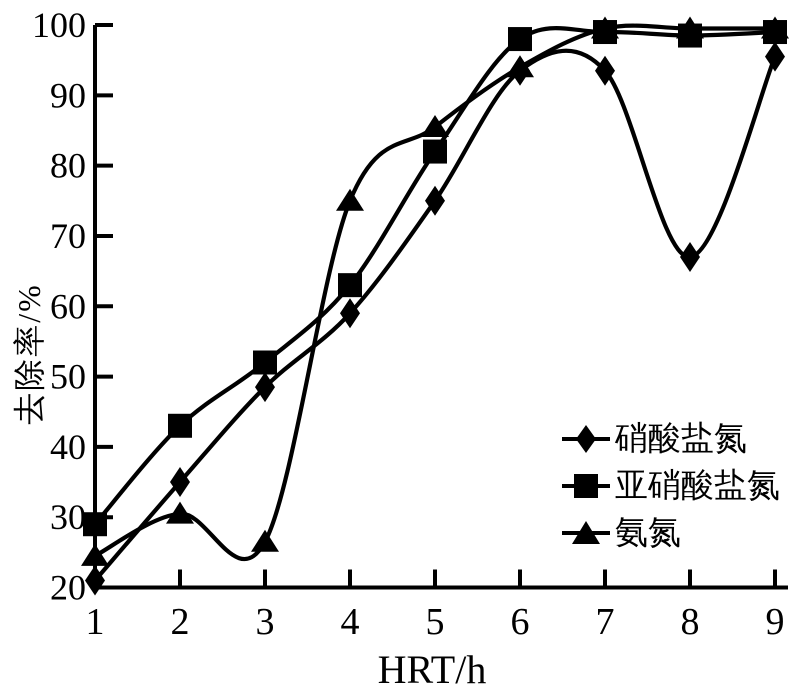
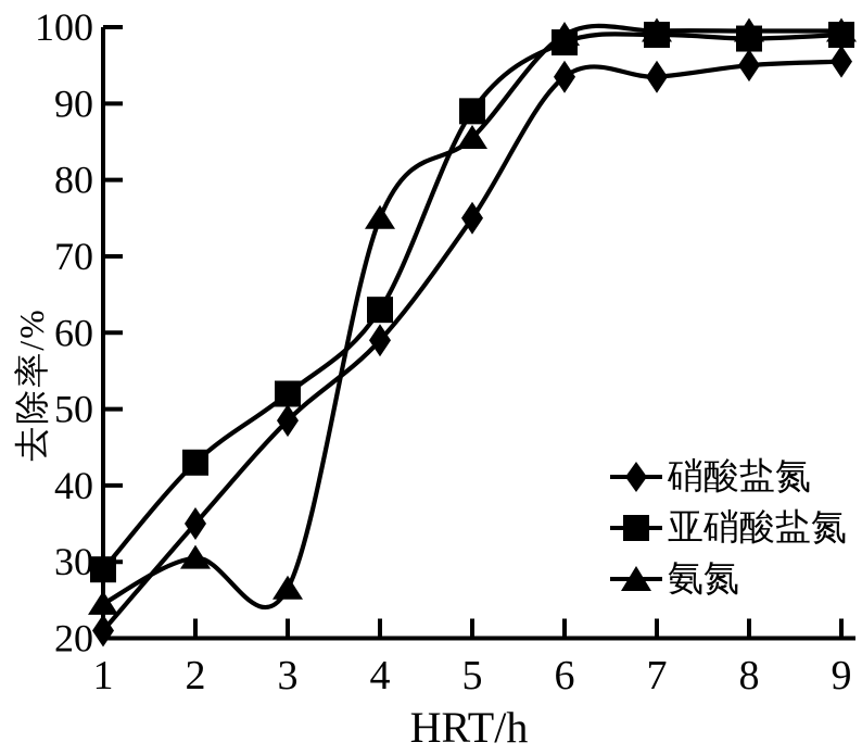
亚硝酸盐氮/5: 82 -> 89
氨氮/6: 94 -> 99
硝酸盐氮/8: 67 -> 95
